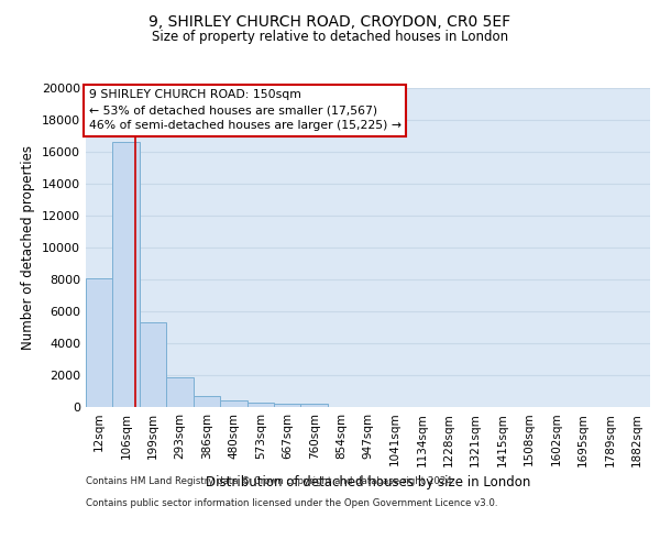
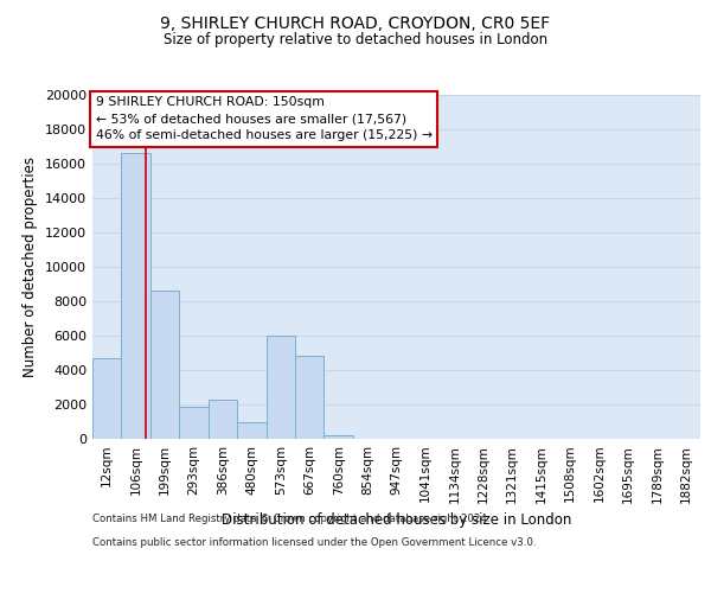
12sqm: 8100 -> 4700
199sqm: 5300 -> 8600
386sqm: 700 -> 2300
480sqm: 400 -> 1000
573sqm: 300 -> 6000
667sqm: 200 -> 4800
